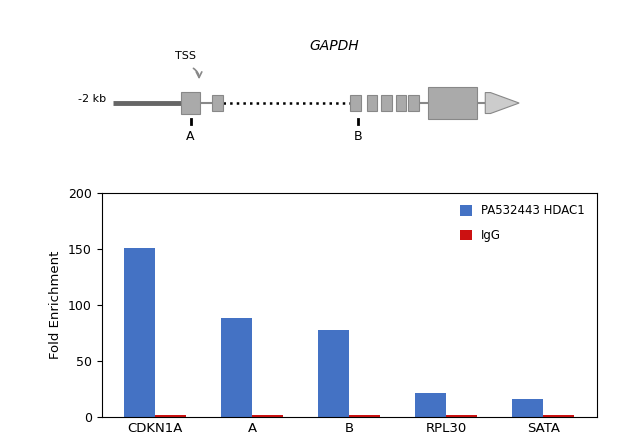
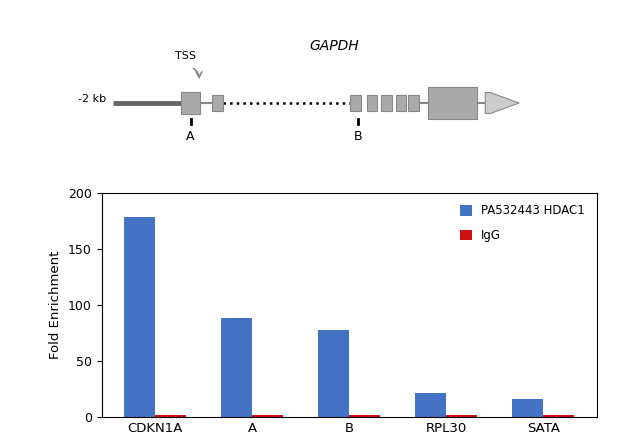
PA532443 HDAC1/CDKN1A: 151 -> 178
